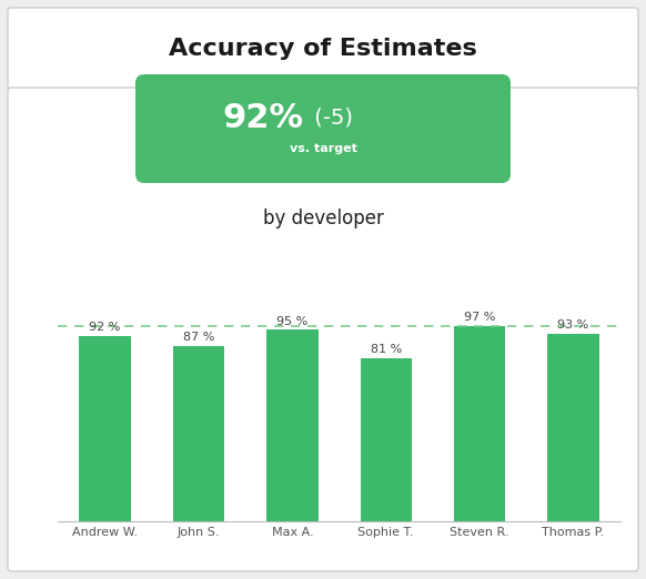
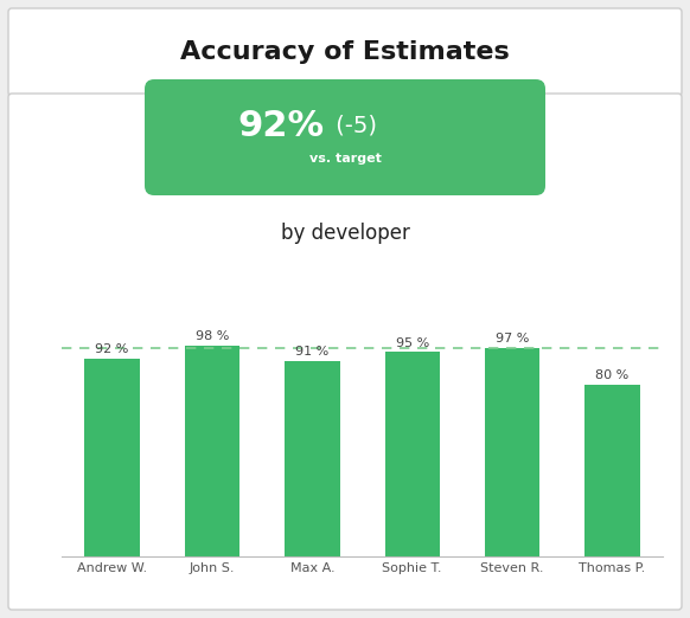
John S.: 87 -> 98
Max A.: 95 -> 91
Sophie T.: 81 -> 95
Thomas P.: 93 -> 80
